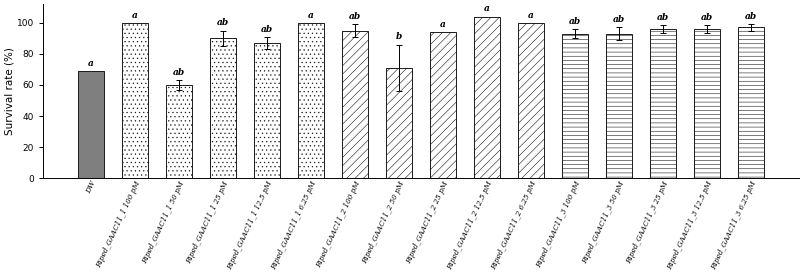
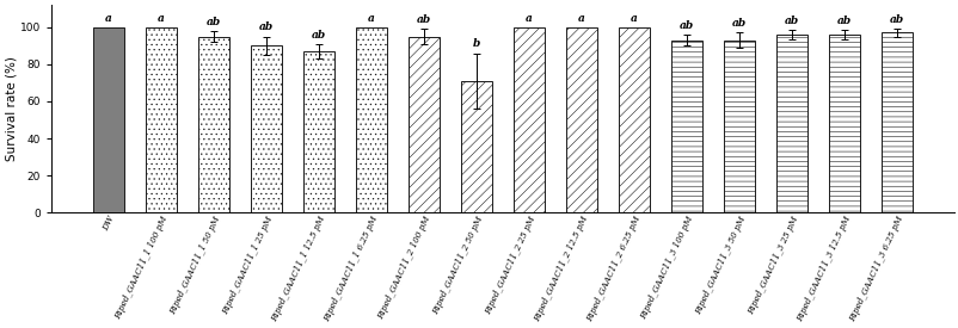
DW: 69 -> 100
Riped_GAAC11_1 50 pM: 60 -> 95
Riped_GAAC11_2 25 pM: 94 -> 100
Riped_GAAC11_2 12.5 pM: 104 -> 100
